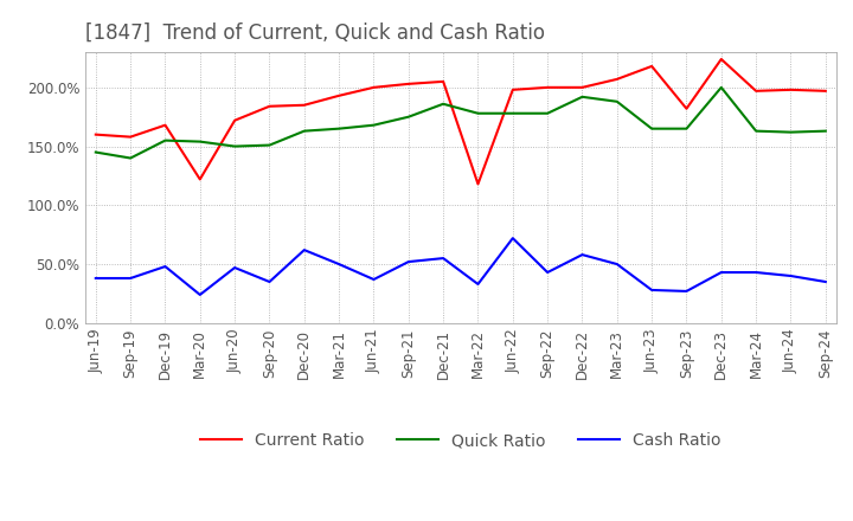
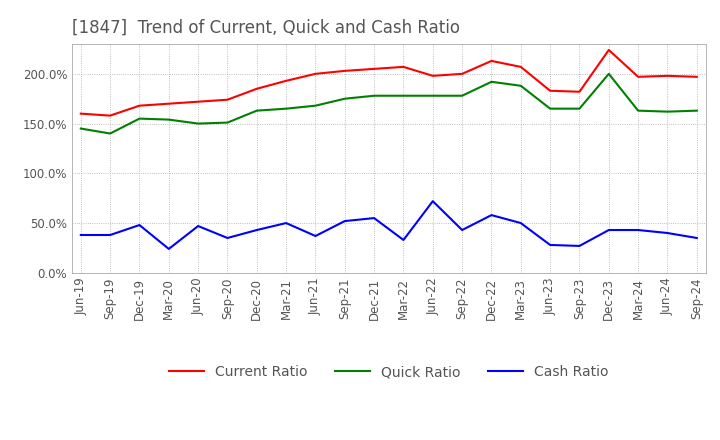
Current Ratio/Mar-20: 122% -> 170%
Current Ratio/Sep-20: 184% -> 174%
Cash Ratio/Dec-20: 62% -> 43%
Quick Ratio/Dec-21: 186% -> 178%
Current Ratio/Mar-22: 118% -> 207%
Current Ratio/Dec-22: 200% -> 213%
Current Ratio/Jun-23: 218% -> 183%
